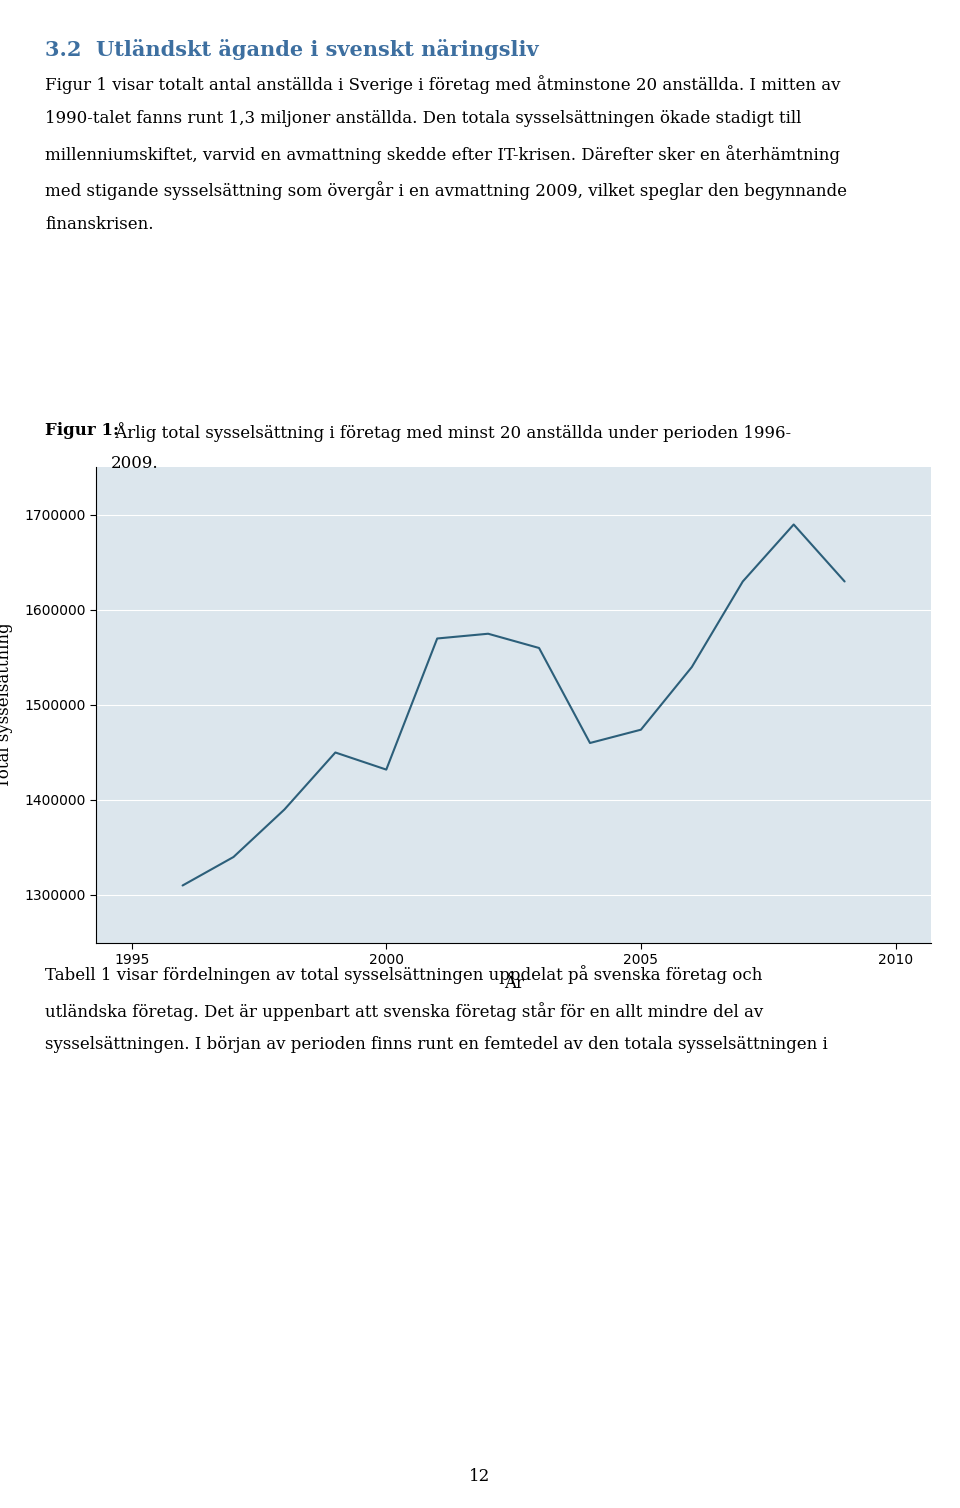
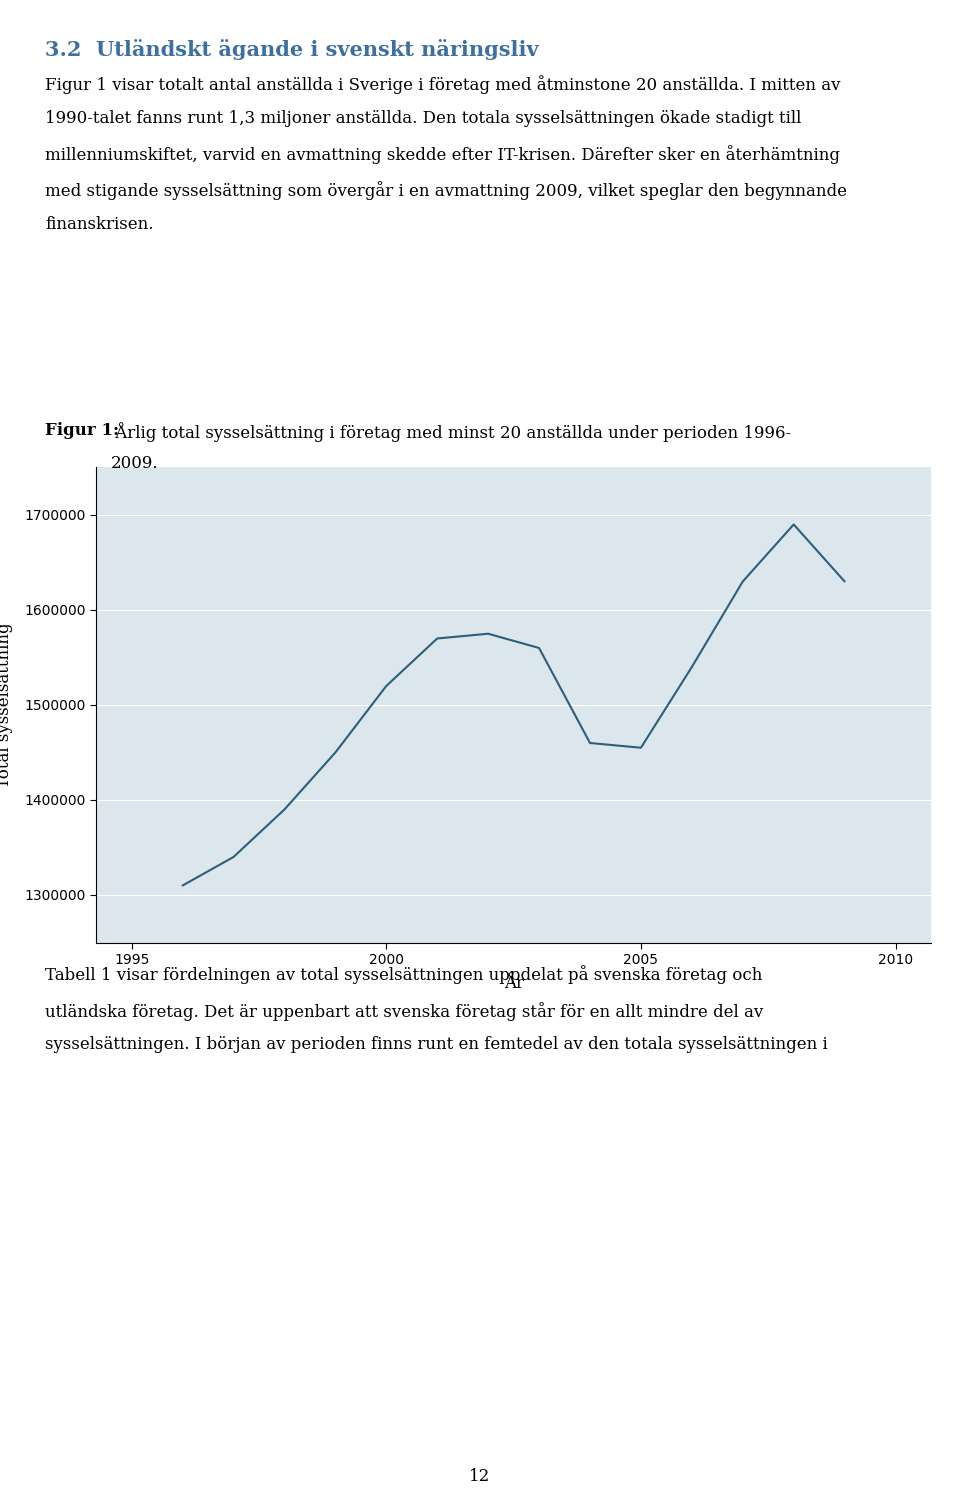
2000: 1432000 -> 1520000
2005: 1474000 -> 1455000
